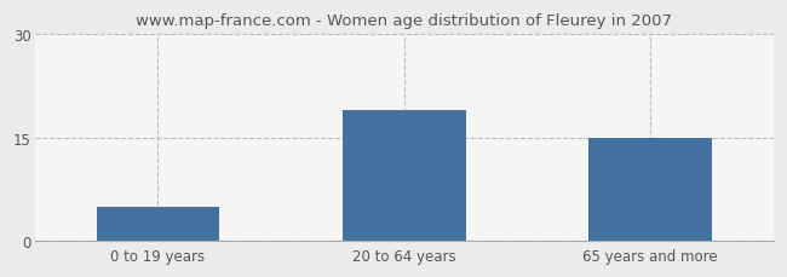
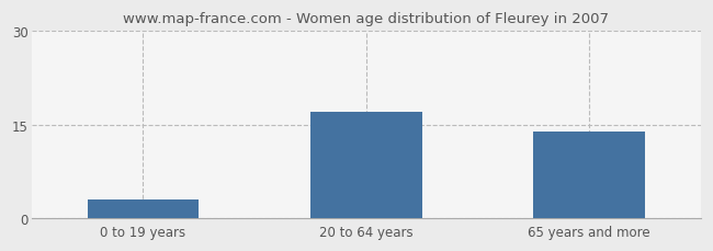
0 to 19 years: 5 -> 3
20 to 64 years: 19 -> 17
65 years and more: 15 -> 14
